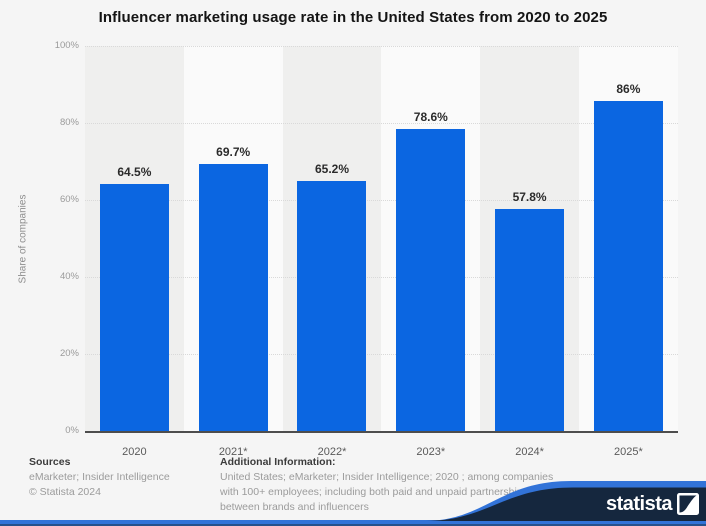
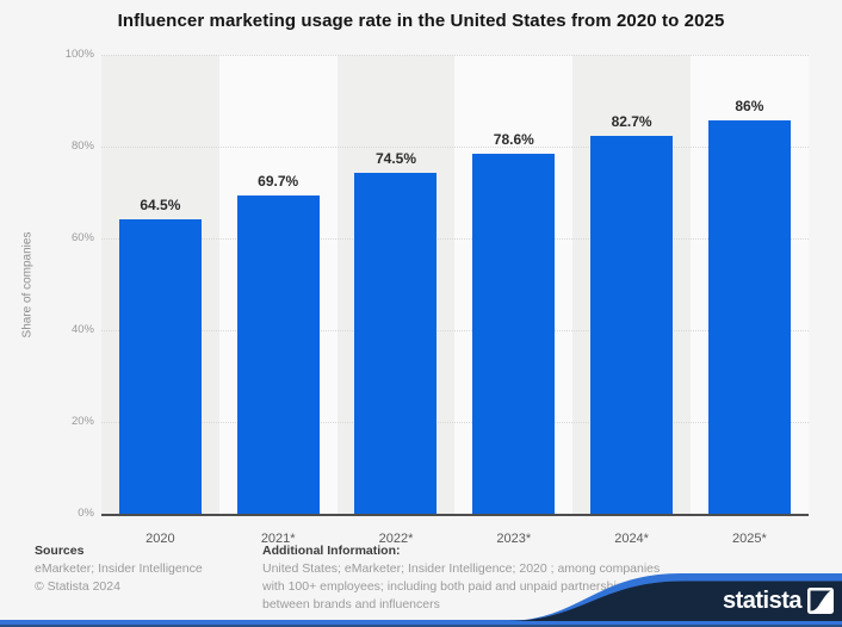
2022*: 65.2% -> 74.5%
2024*: 57.8% -> 82.7%
